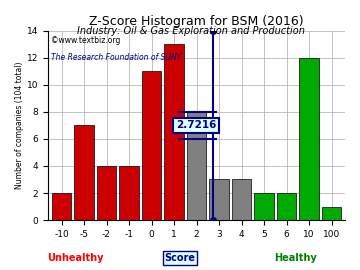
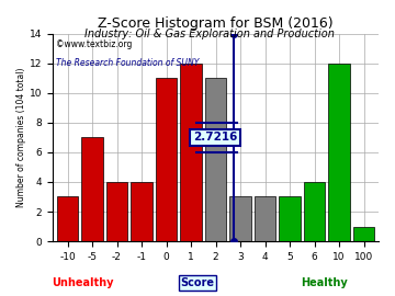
-10: 2 -> 3
1: 13 -> 12
2: 8 -> 11
5: 2 -> 3
6: 2 -> 4
